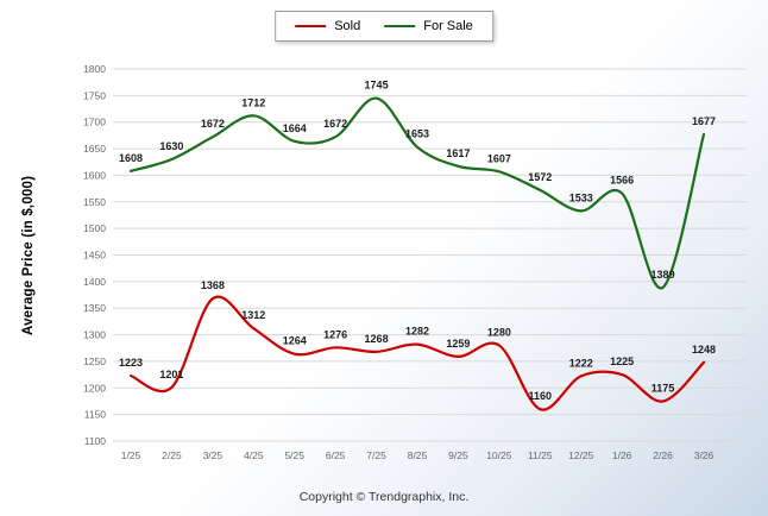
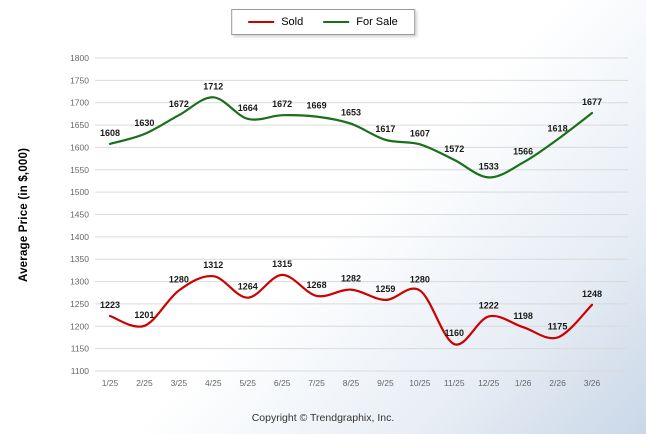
Sold/3/25: 1368 -> 1280
Sold/6/25: 1276 -> 1315
For Sale/7/25: 1745 -> 1669
Sold/1/26: 1225 -> 1198
For Sale/2/26: 1389 -> 1618
